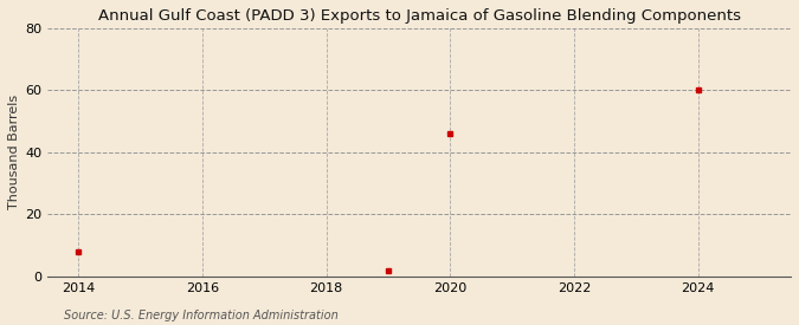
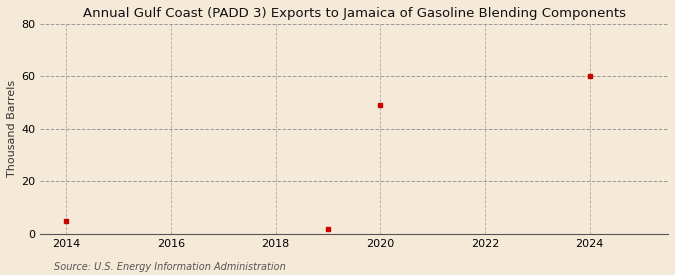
2014: 8 -> 5
2020: 46 -> 49
